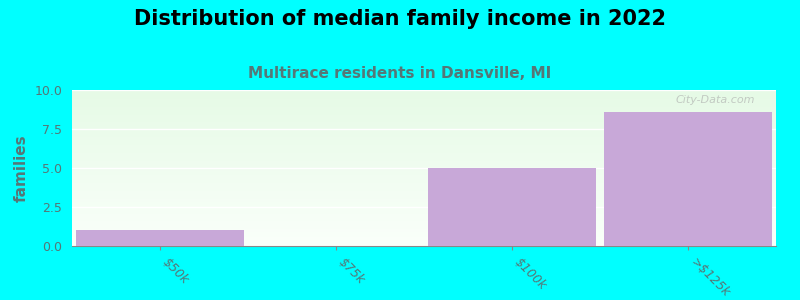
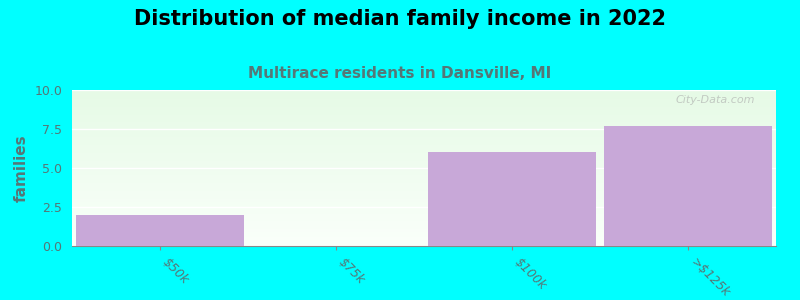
$50k: 1.0 -> 2.0
$100k: 5.0 -> 6.0
>$125k: 8.6 -> 7.7
